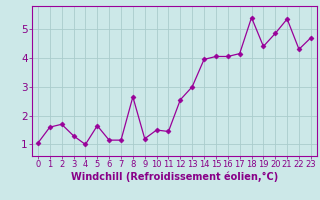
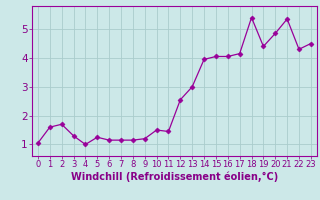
5: 1.65 -> 1.25
8: 2.65 -> 1.15
23: 4.70 -> 4.50
